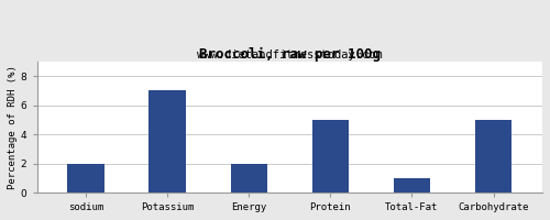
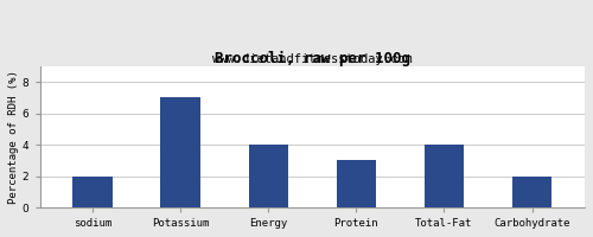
Energy: 2 -> 4
Protein: 5 -> 3
Total-Fat: 1 -> 4
Carbohydrate: 5 -> 2
